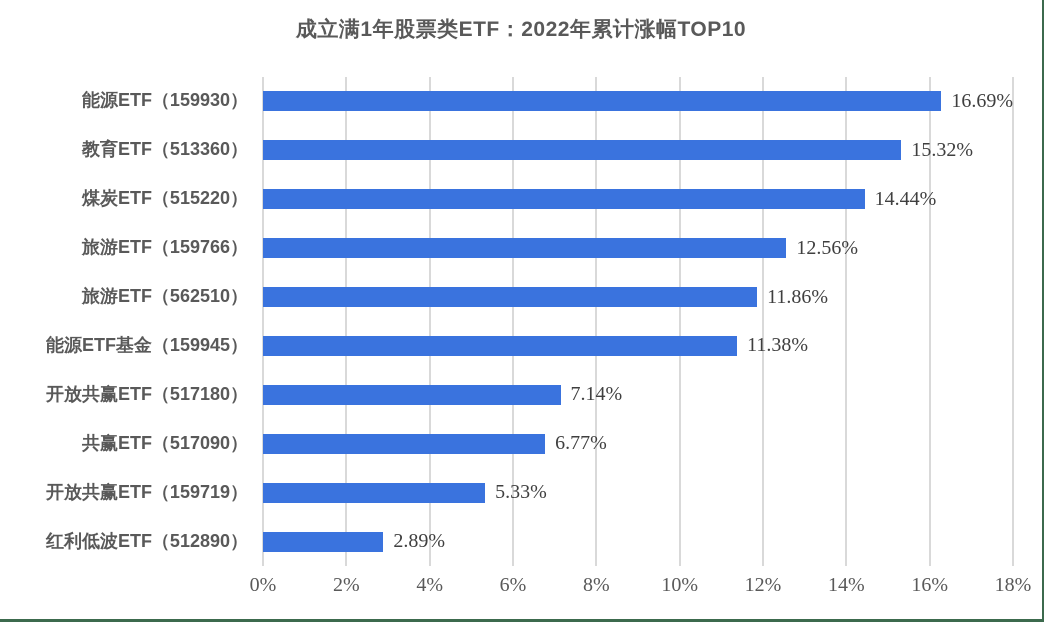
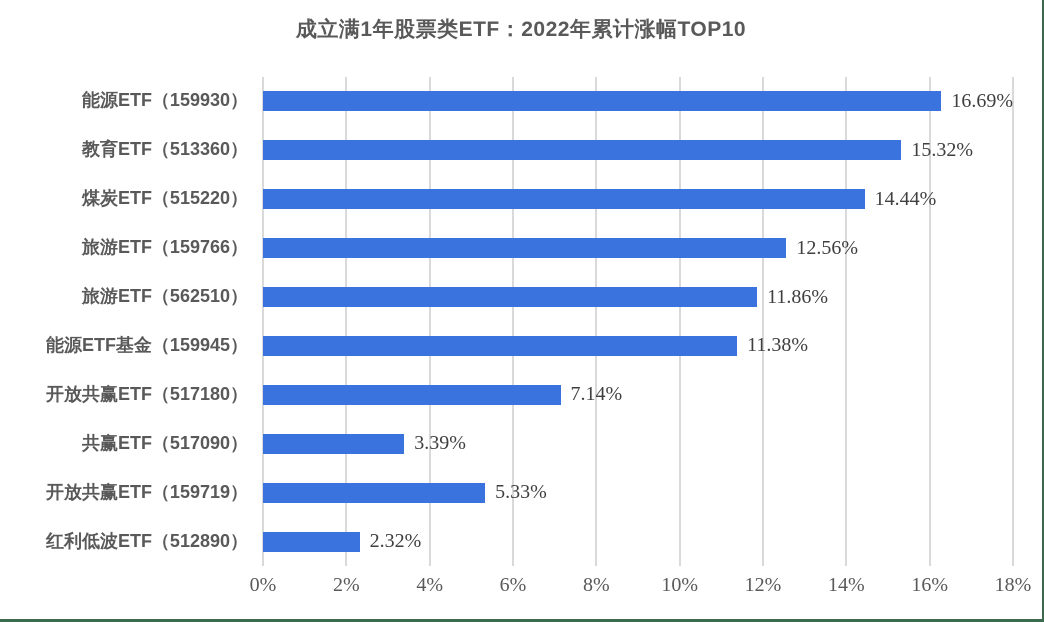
共赢ETF（517090）: 6.77% -> 3.39%
红利低波ETF（512890）: 2.89% -> 2.32%
